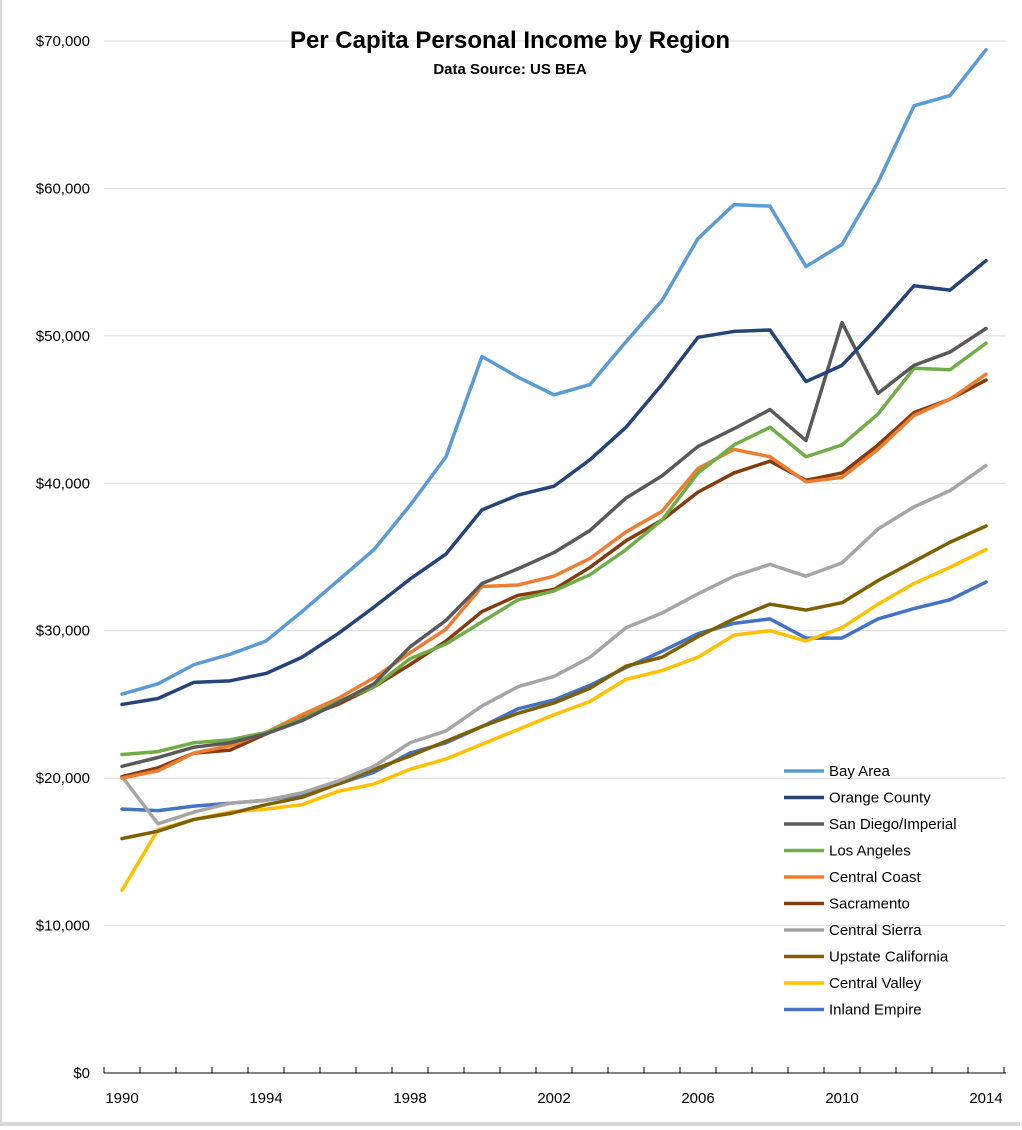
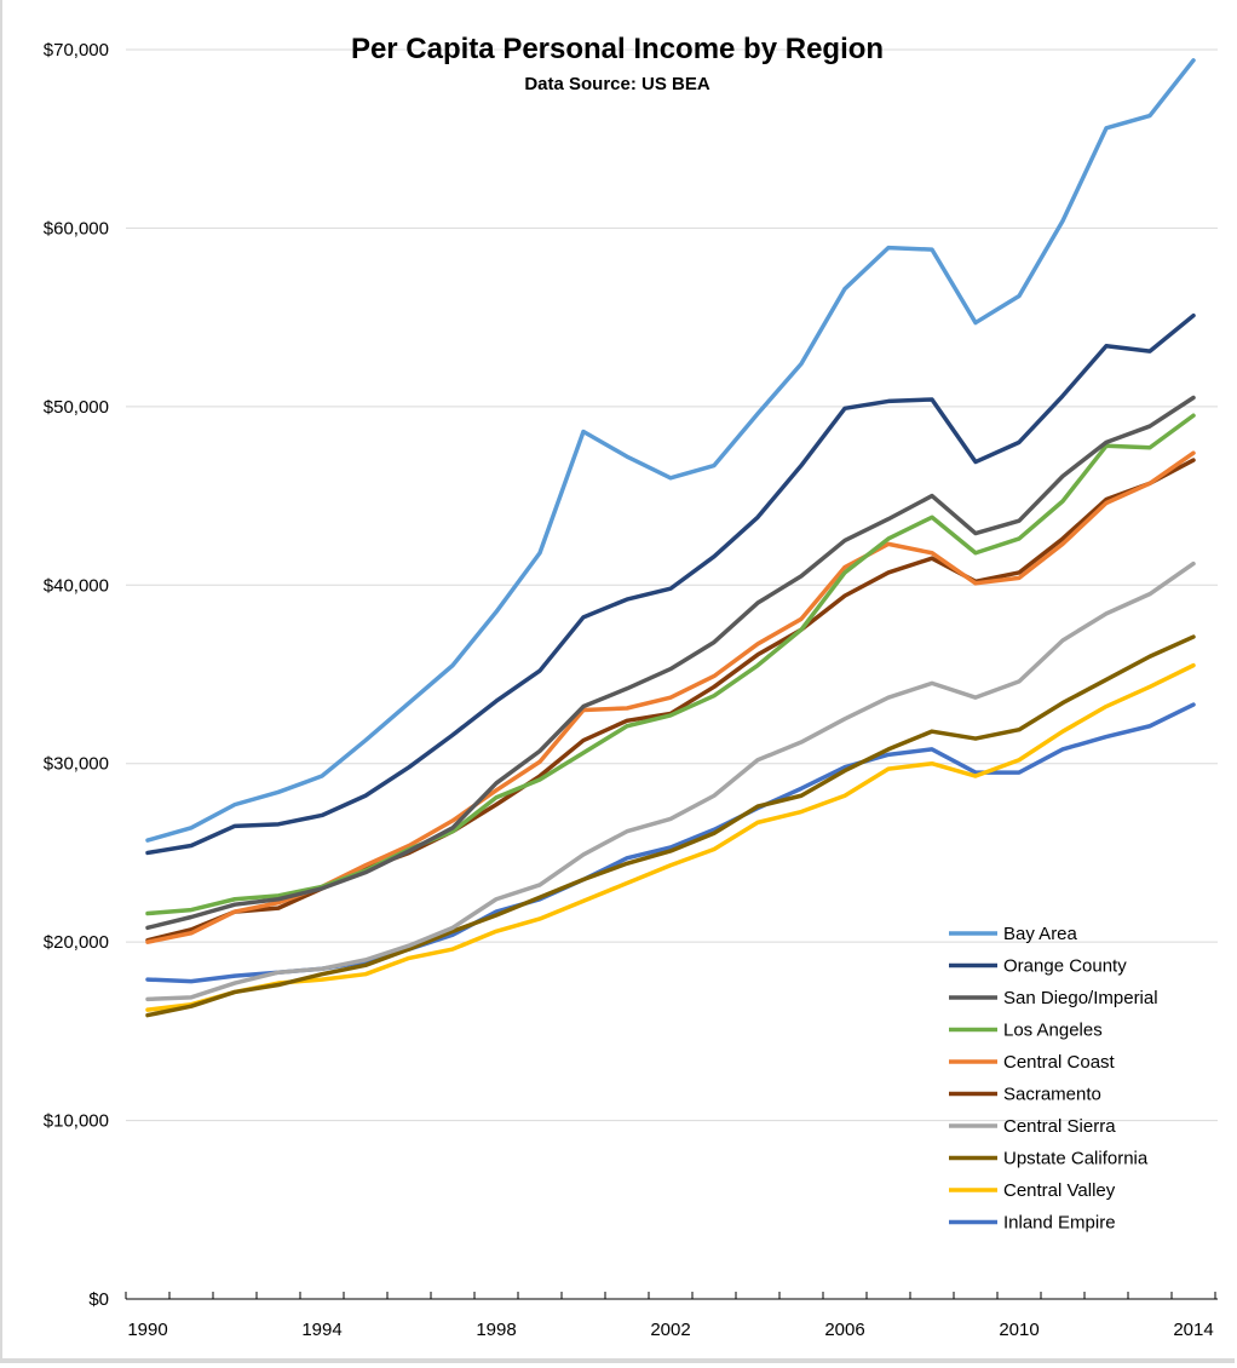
Central Sierra/1990: $20100 -> $16800
Central Valley/1990: $12400 -> $16200
San Diego/Imperial/2010: $50900 -> $43600
